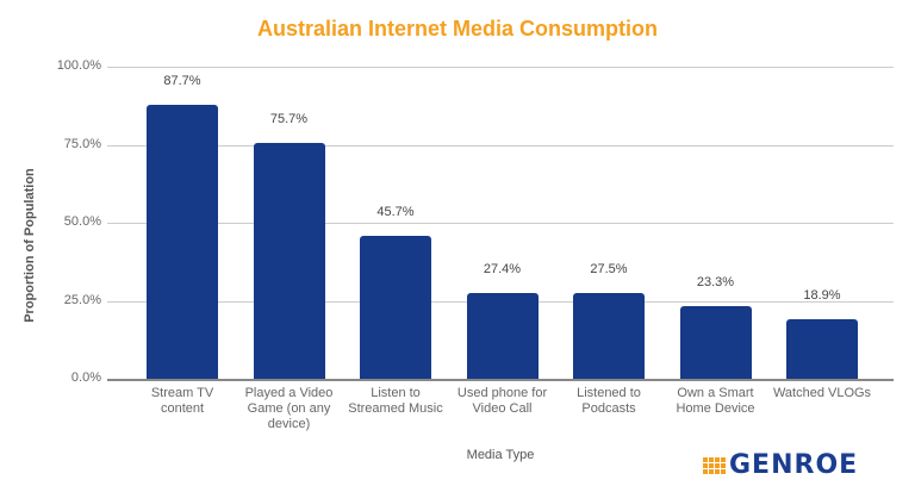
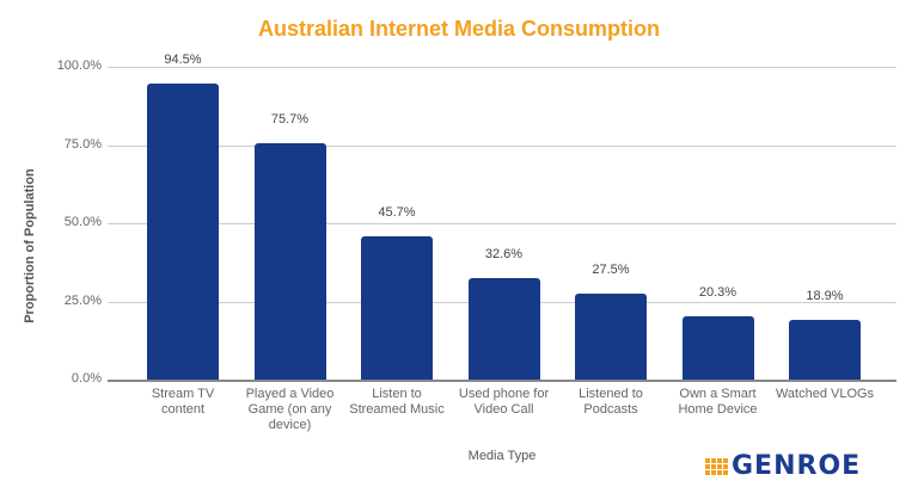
Stream TV content: 87.7% -> 94.5%
Used phone for Video Call: 27.4% -> 32.6%
Own a Smart Home Device: 23.3% -> 20.3%
